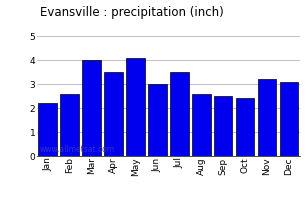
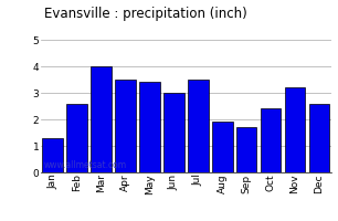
Jan: 2.2 -> 1.3
May: 4.1 -> 3.4
Aug: 2.6 -> 1.9
Sep: 2.5 -> 1.7
Dec: 3.1 -> 2.6
